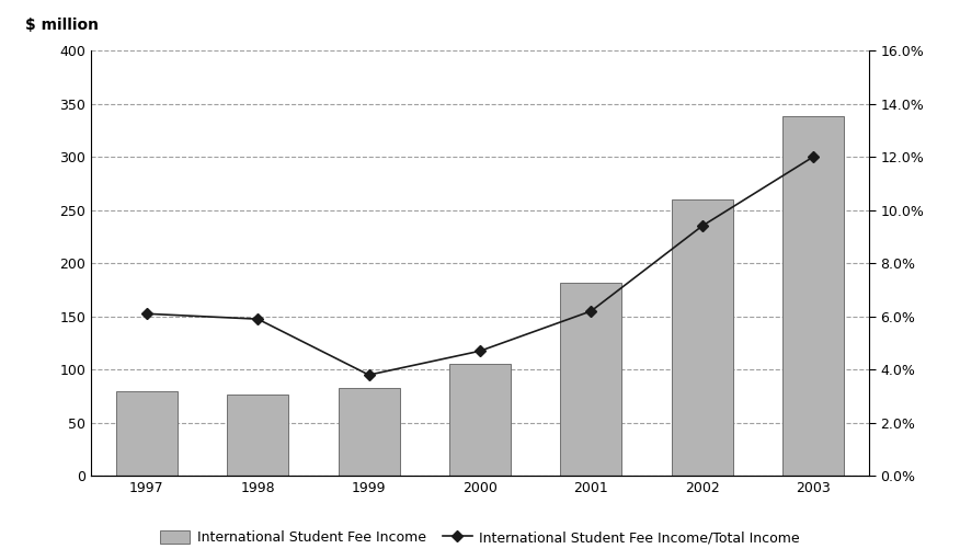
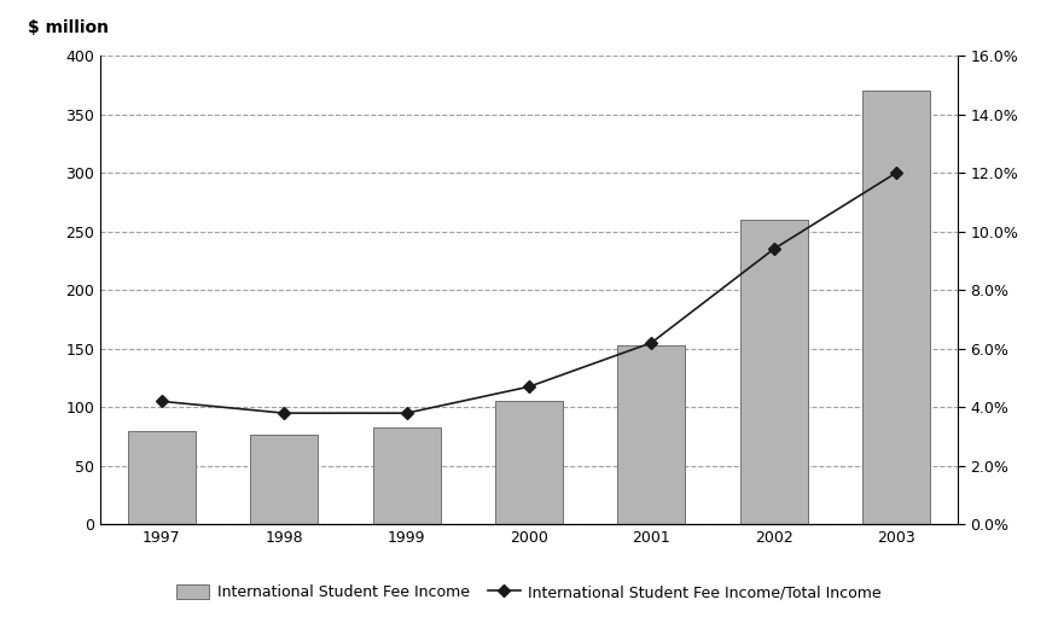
International Student Fee Income/Total Income/1997: 6.1% -> 4.2%
International Student Fee Income/Total Income/1998: 5.9% -> 3.8%
International Student Fee Income/2001: 182 -> 153
International Student Fee Income/2003: 338 -> 370
